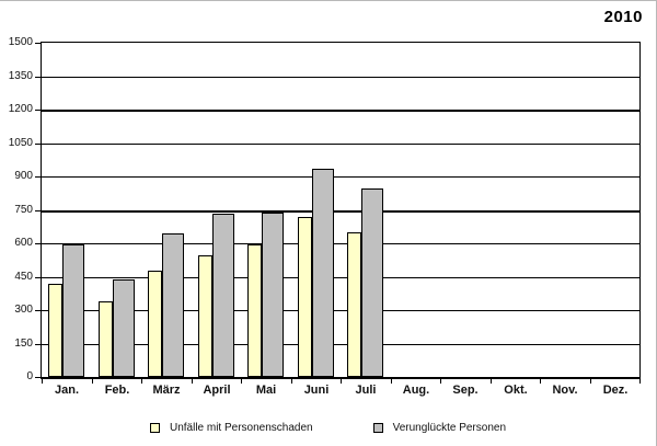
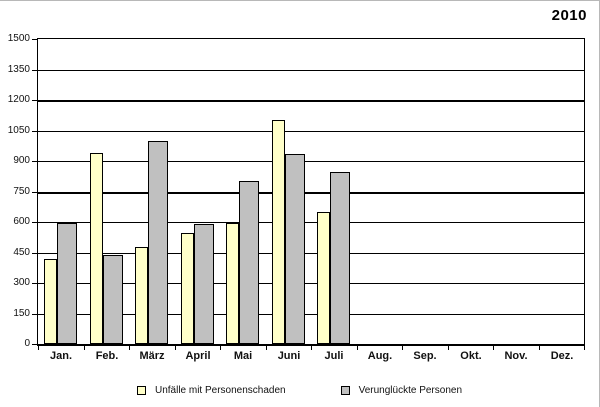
Unfälle mit Personenschaden/Feb.: 340 -> 940
Verunglückte Personen/März: 640 -> 1000
Verunglückte Personen/April: 740 -> 590
Verunglückte Personen/Mai: 740 -> 800
Unfälle mit Personenschaden/Juni: 720 -> 1100
